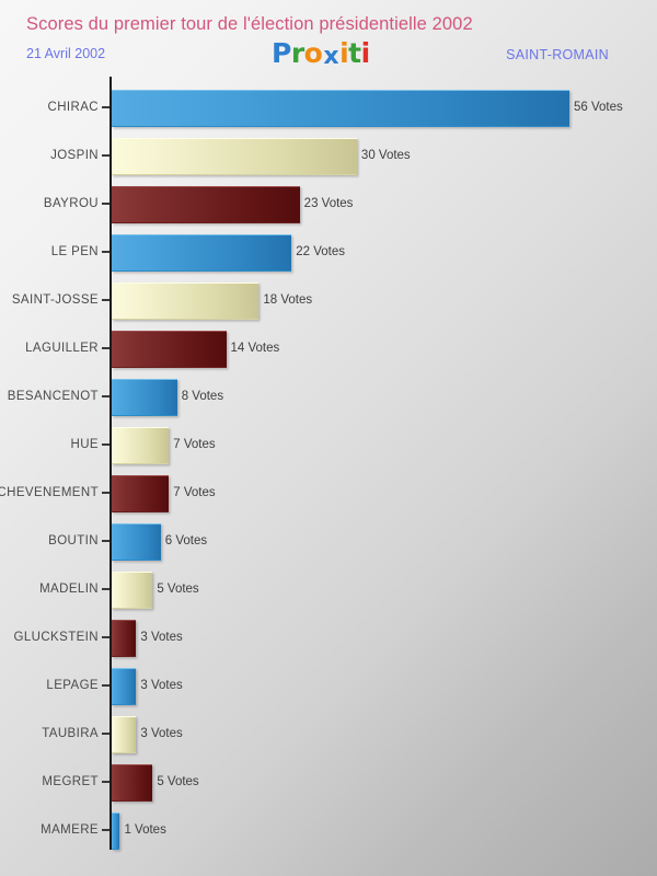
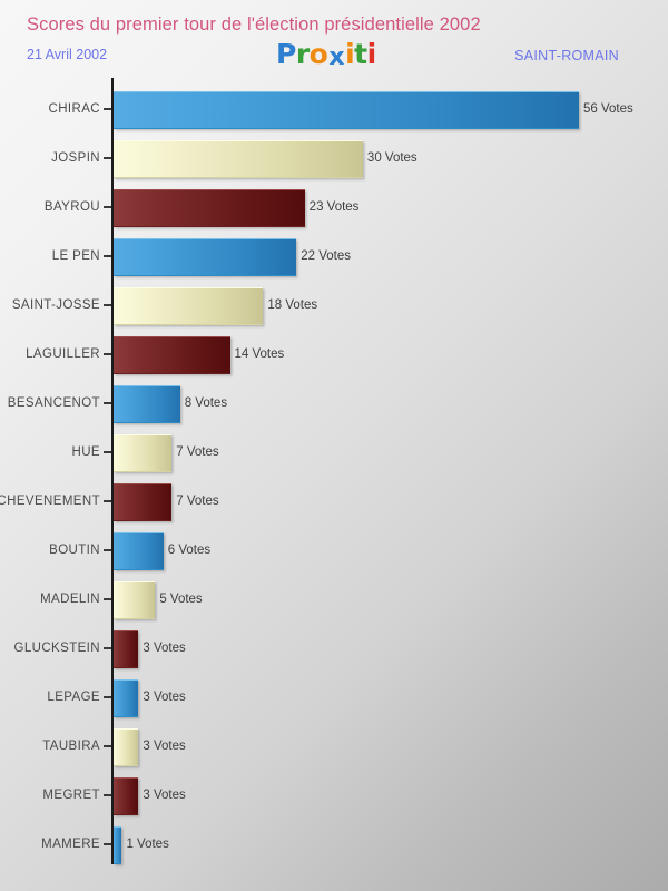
MEGRET: 5 -> 3
